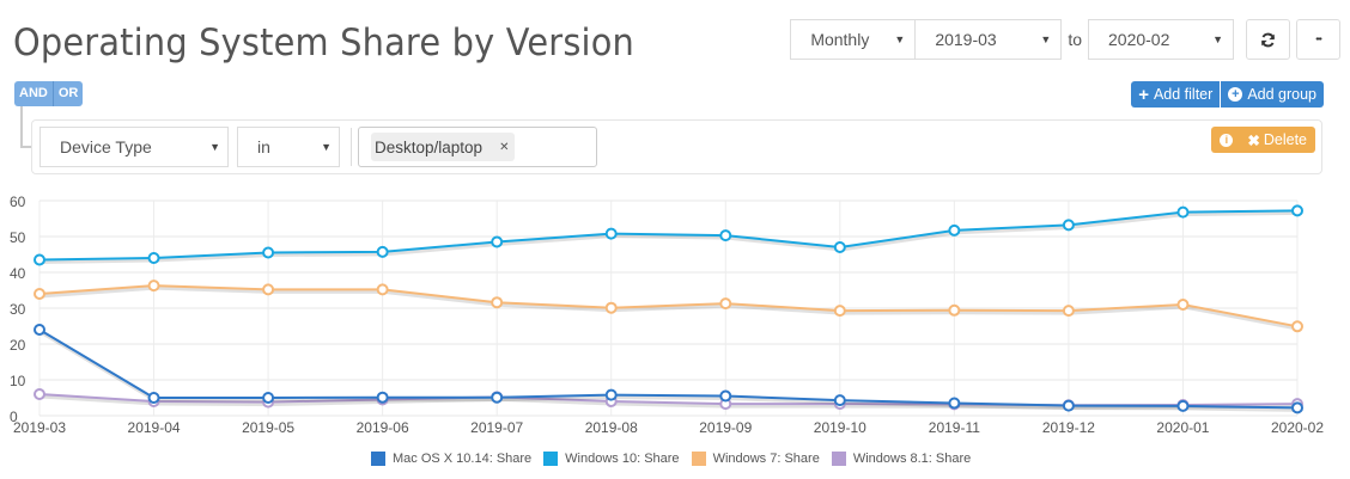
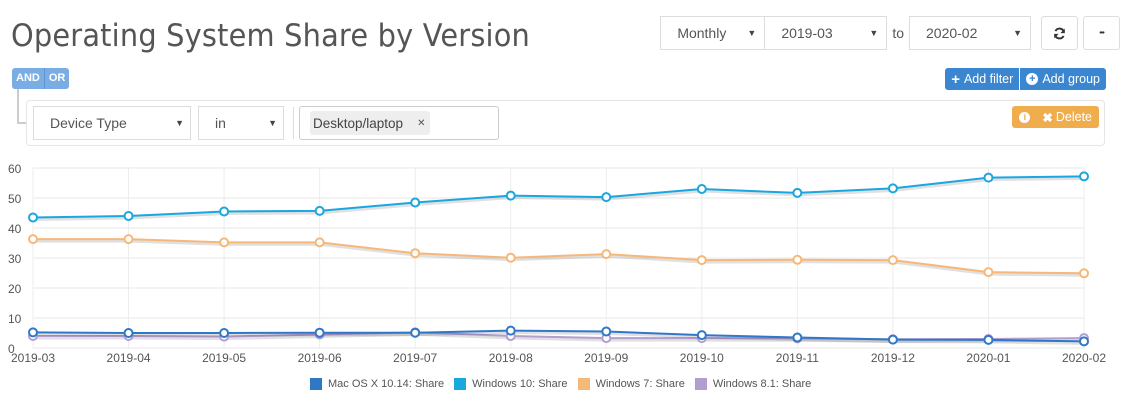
Mac OS X 10.14: Share/2019-03: 24 -> 5
Windows 7: Share/2019-03: 34 -> 36
Windows 8.1: Share/2019-03: 6 -> 4
Windows 10: Share/2019-10: 47 -> 53
Windows 7: Share/2020-01: 31 -> 25
